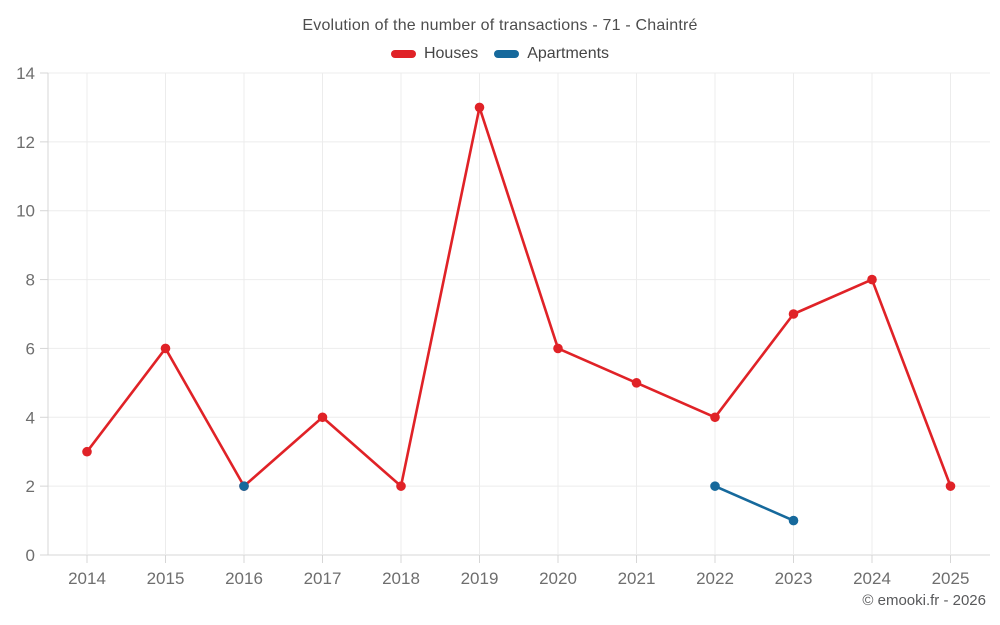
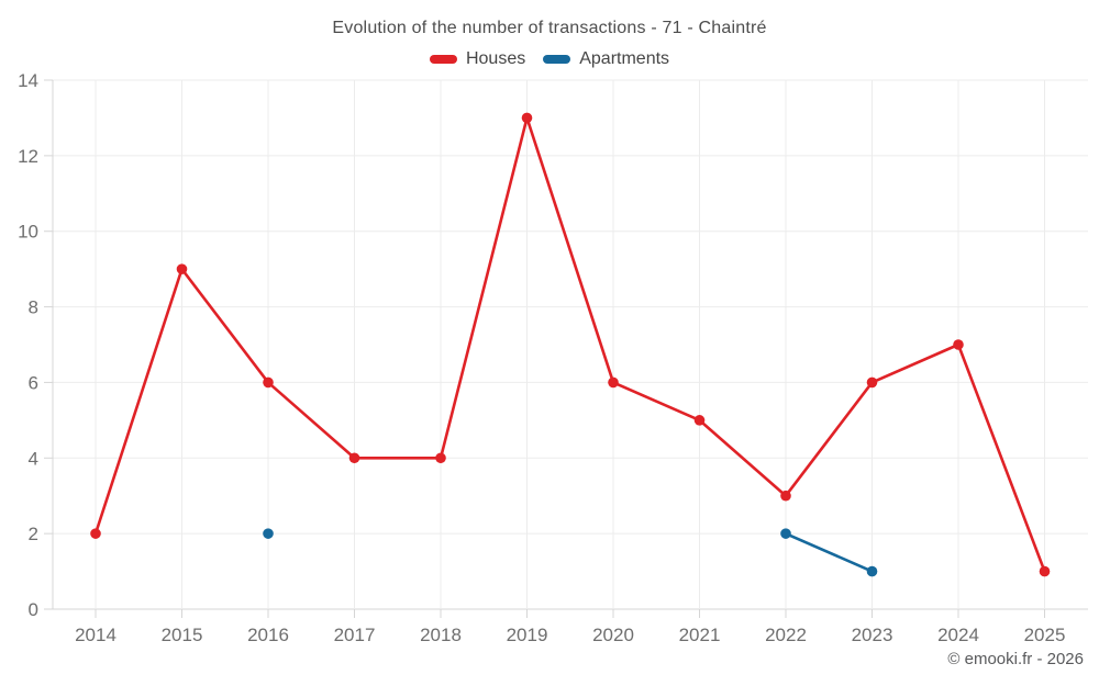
Houses/2014: 3 -> 2
Houses/2015: 6 -> 9
Houses/2016: 2 -> 6
Houses/2018: 2 -> 4
Houses/2022: 4 -> 3
Houses/2023: 7 -> 6
Houses/2024: 8 -> 7
Houses/2025: 2 -> 1
